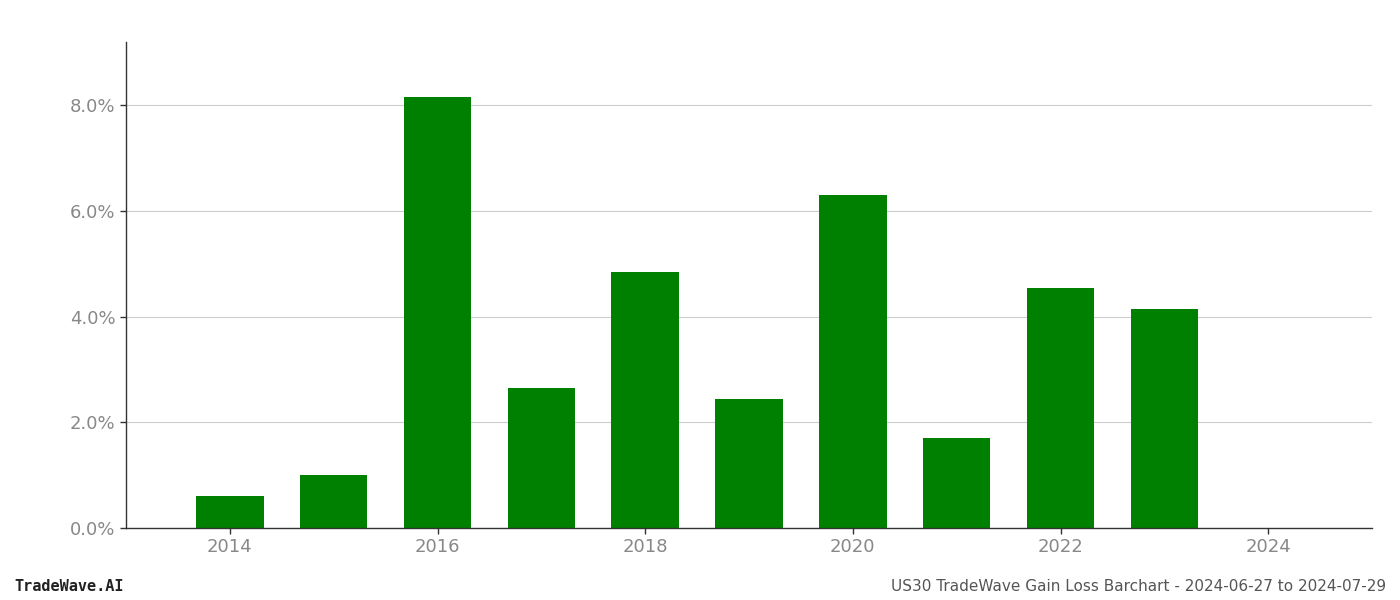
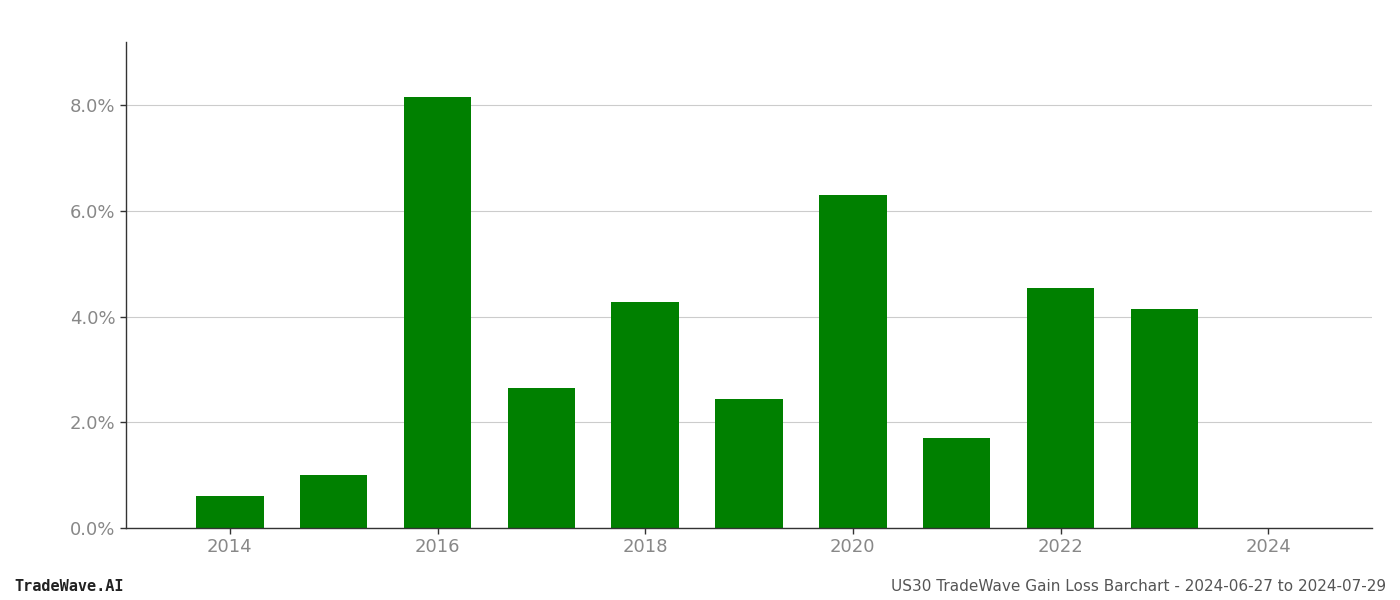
2018: 4.85% -> 4.28%
